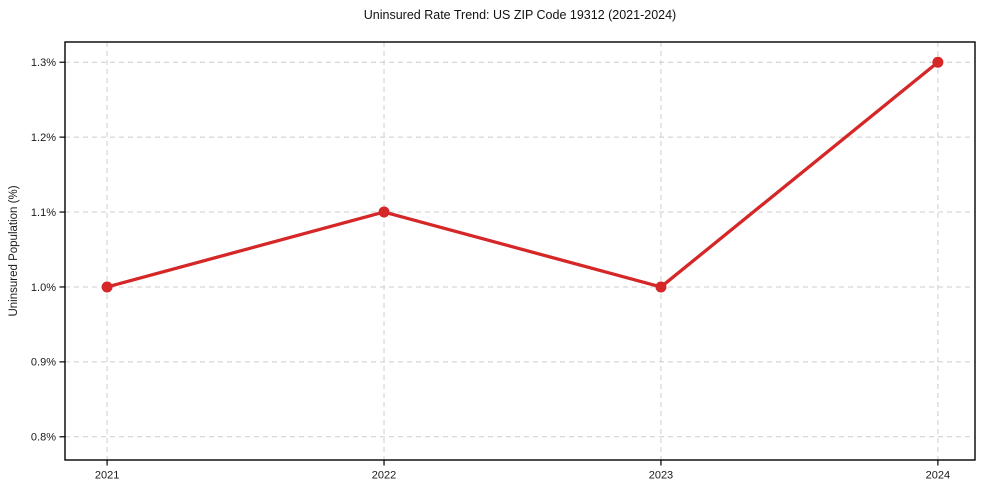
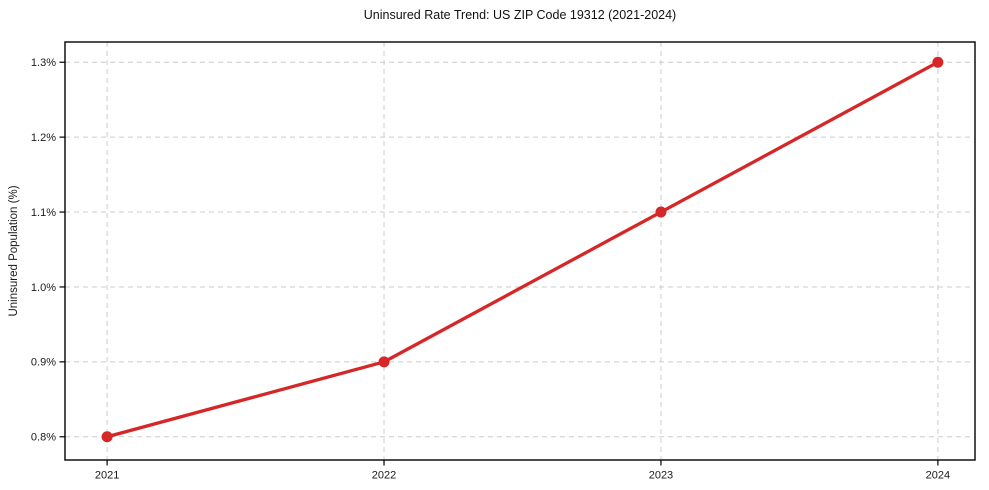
2021: 1.0% -> 0.8%
2022: 1.1% -> 0.9%
2023: 1.0% -> 1.1%
